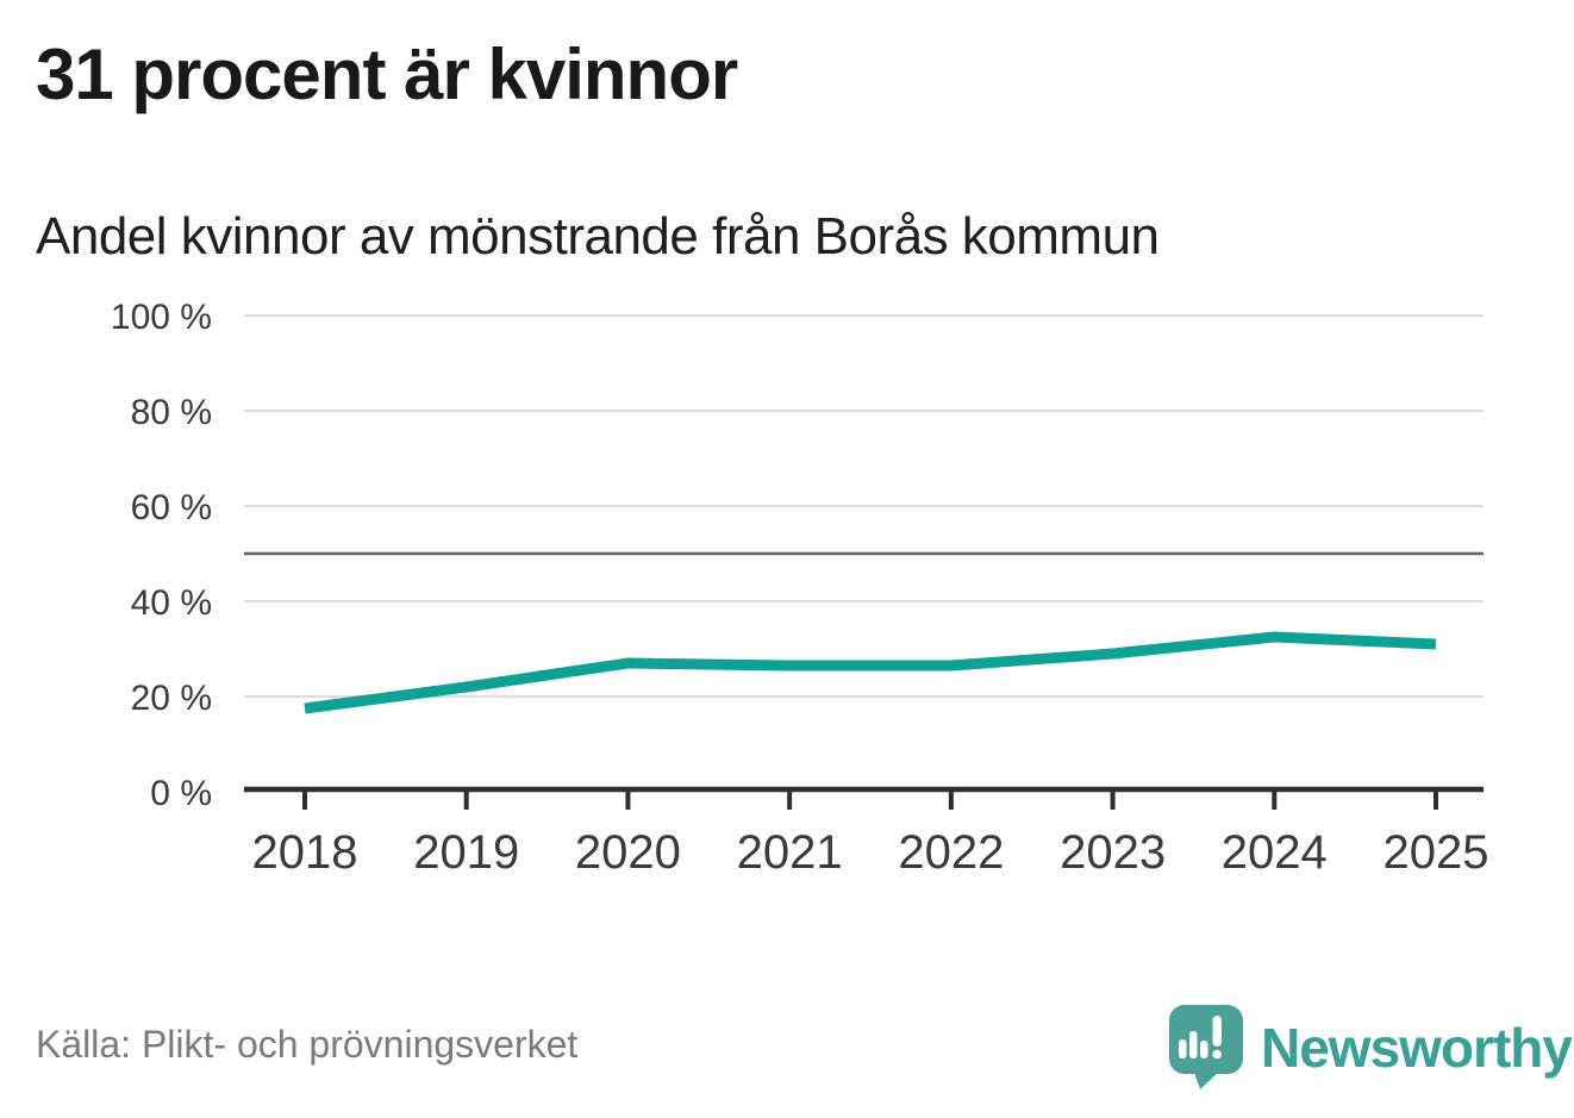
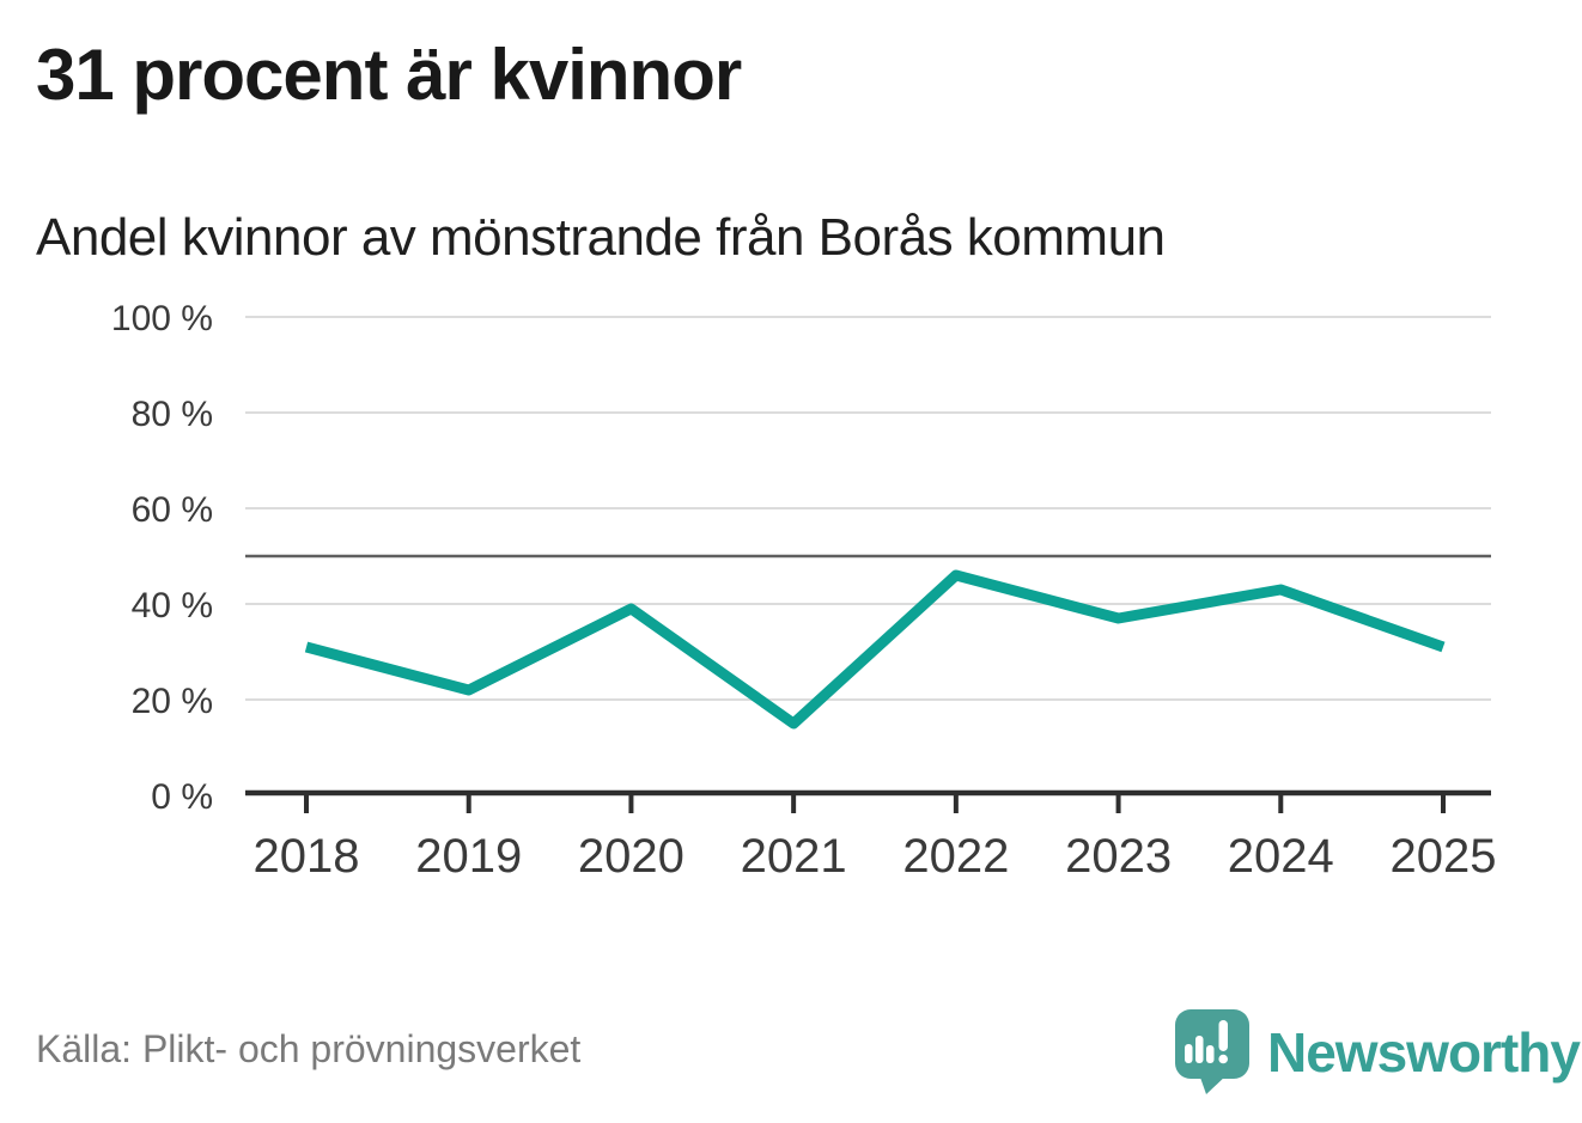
2018: 18% -> 31%
2020: 27% -> 39%
2021: 26% -> 15%
2022: 26% -> 46%
2023: 29% -> 37%
2024: 32% -> 43%
